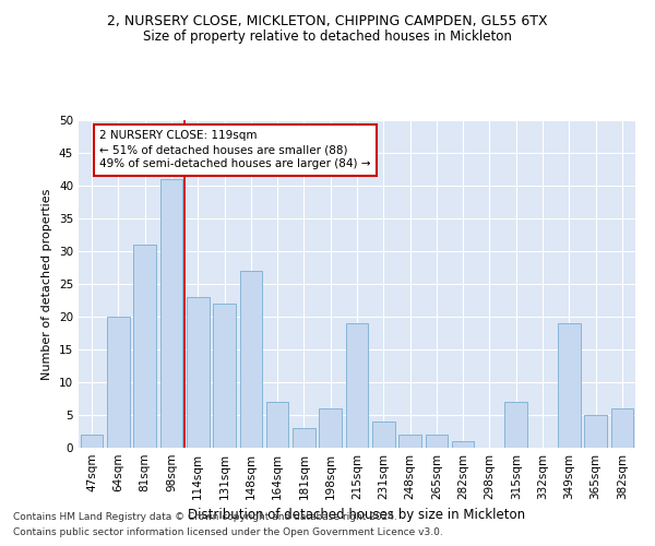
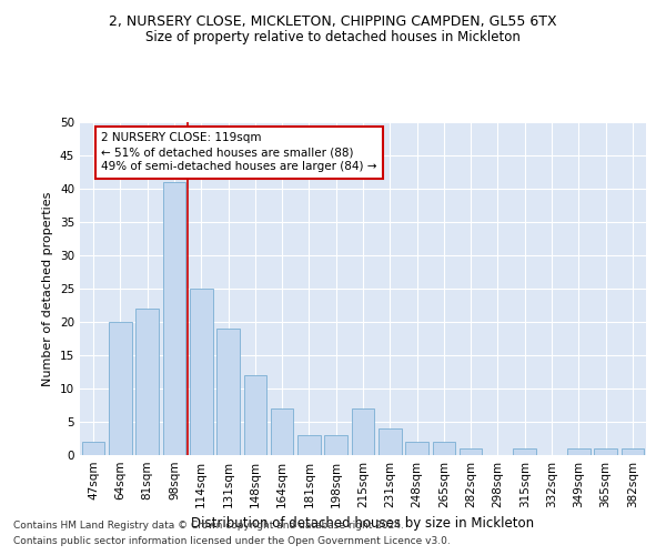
81sqm: 31 -> 22
114sqm: 23 -> 25
131sqm: 22 -> 19
148sqm: 27 -> 12
198sqm: 6 -> 3
215sqm: 19 -> 7
315sqm: 7 -> 1
349sqm: 19 -> 1
365sqm: 5 -> 1
382sqm: 6 -> 1
